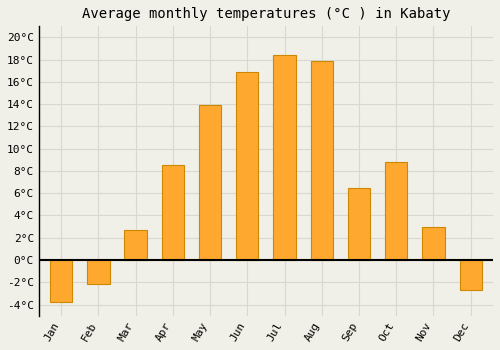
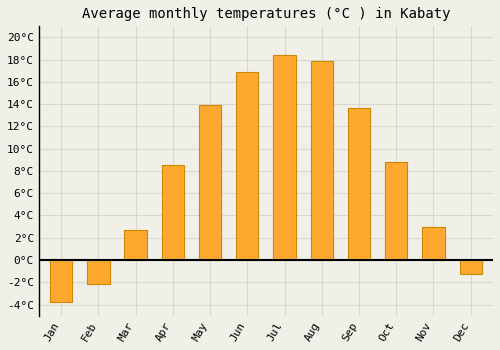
Sep: 6.5°C -> 13.7°C
Dec: -2.7°C -> -1.3°C
